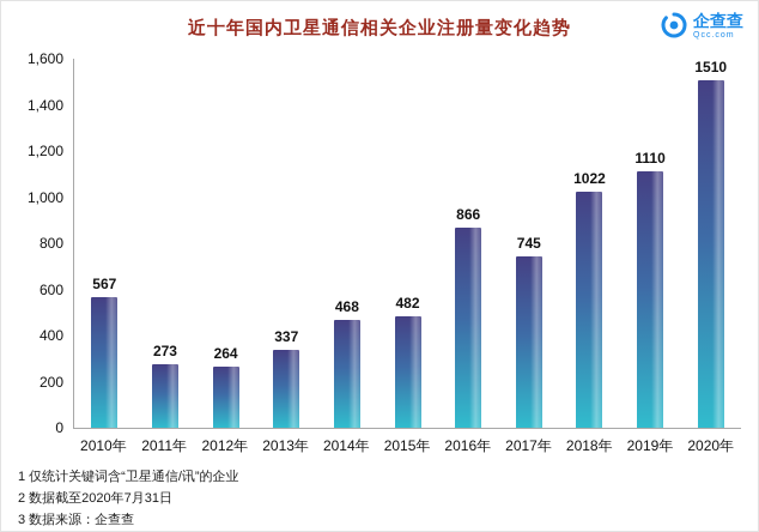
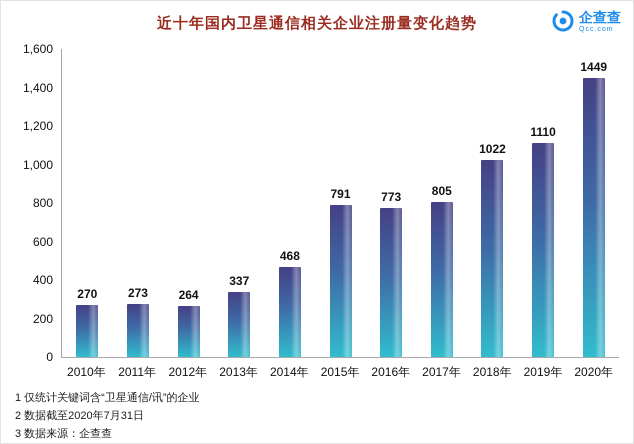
2010年: 567 -> 270
2015年: 482 -> 791
2016年: 866 -> 773
2017年: 745 -> 805
2020年: 1510 -> 1449
